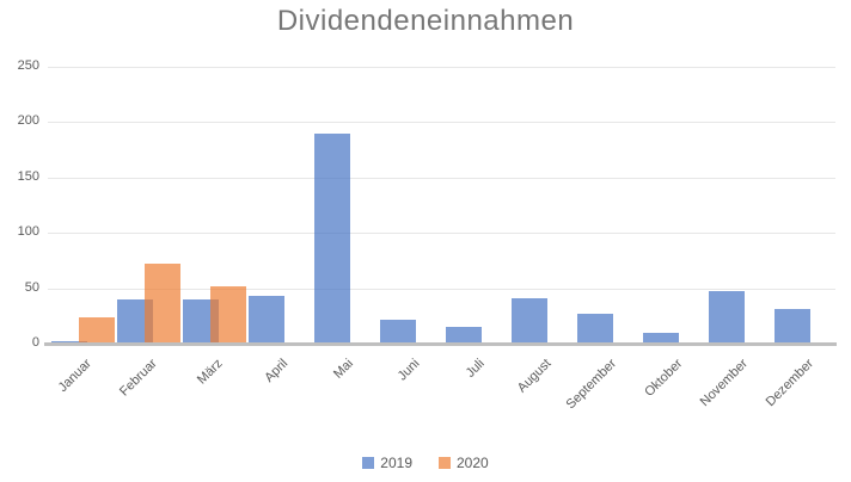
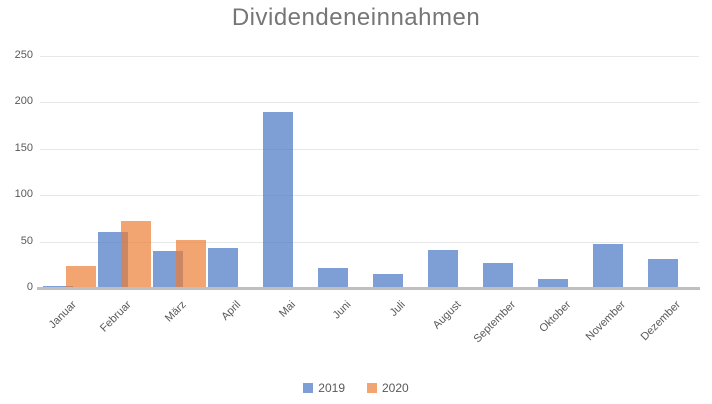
2019/Februar: 40 -> 60
